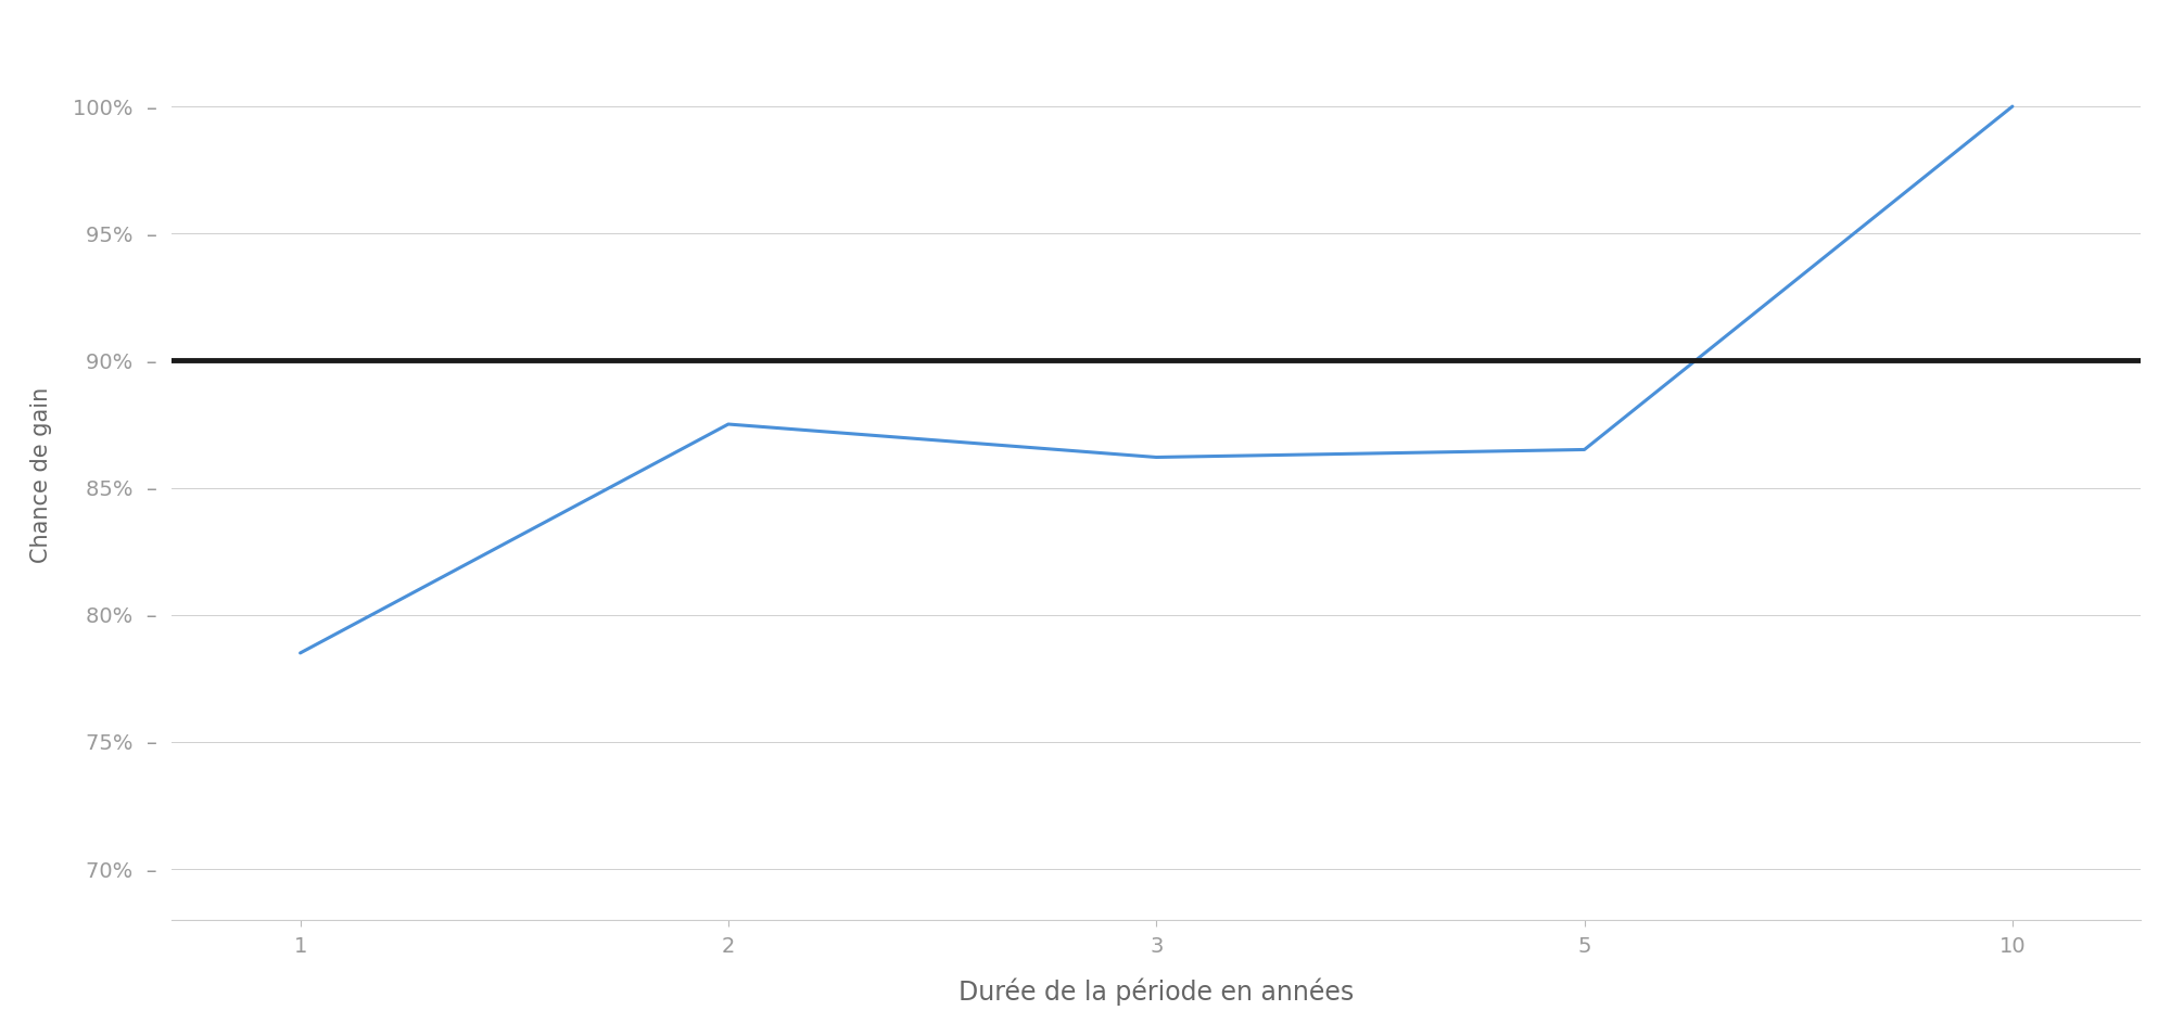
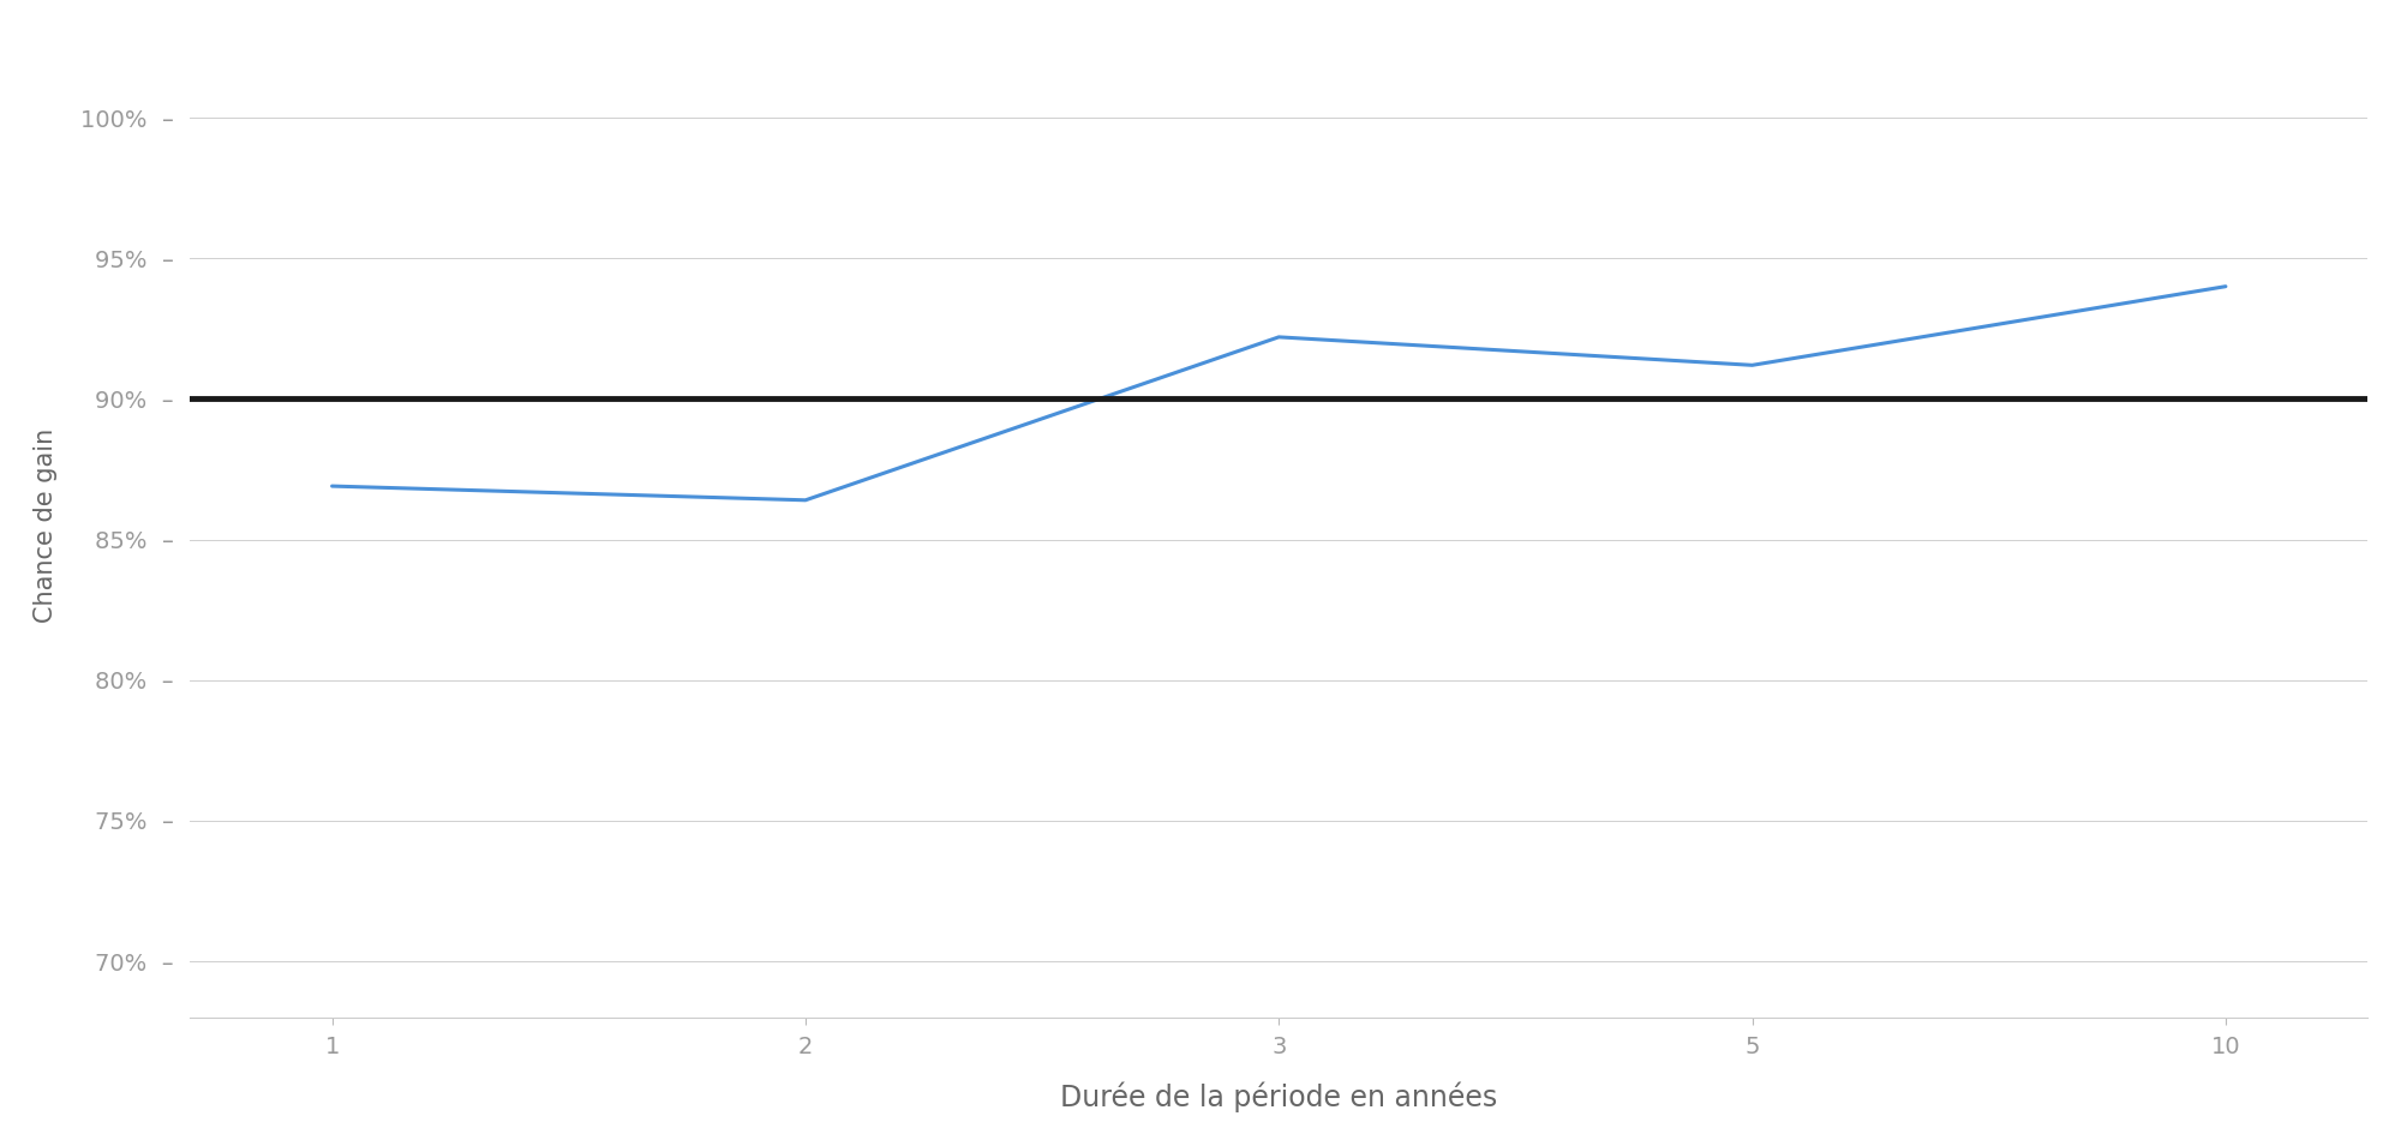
1: 78.5%  – -> 86.9%  –
2: 87.5%  – -> 86.4%  –
3: 86.2%  – -> 92.2%  –
5: 86.5%  – -> 91.2%  –
10: 100.0%  – -> 94.0%  –
